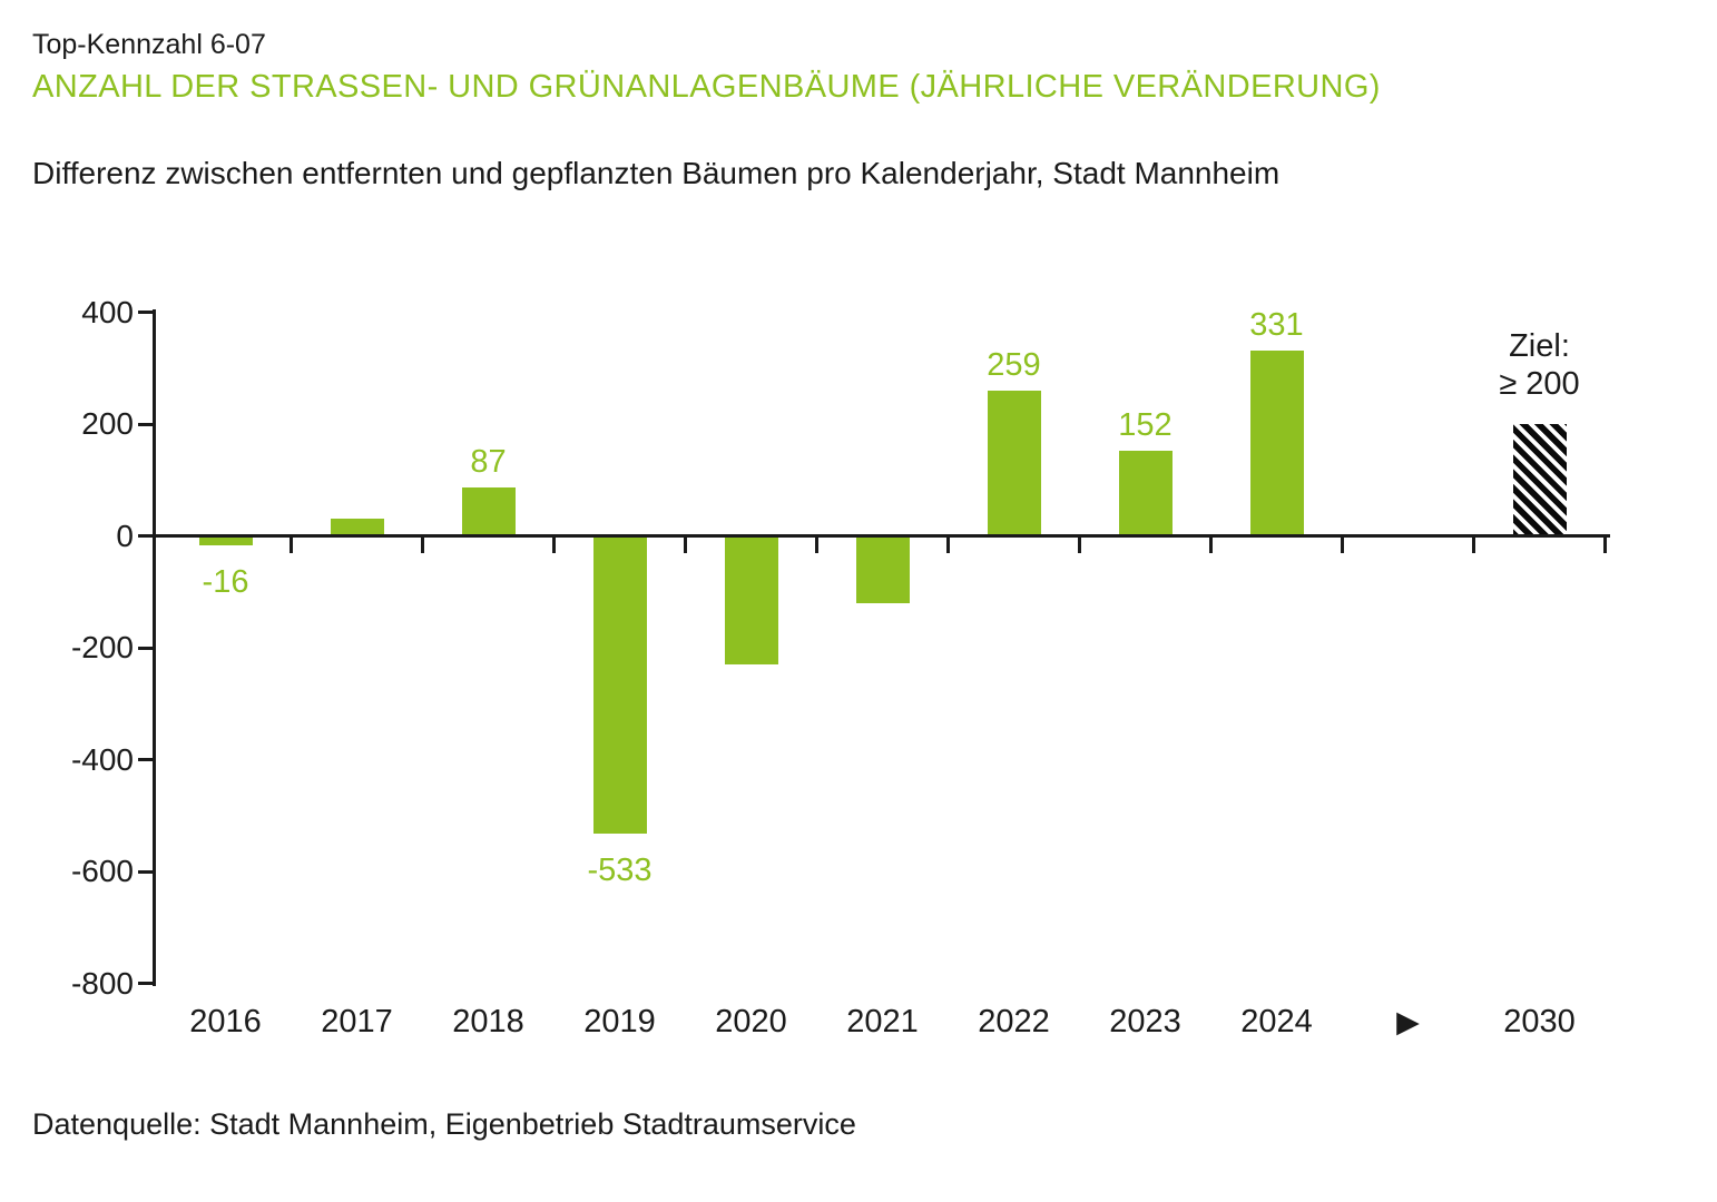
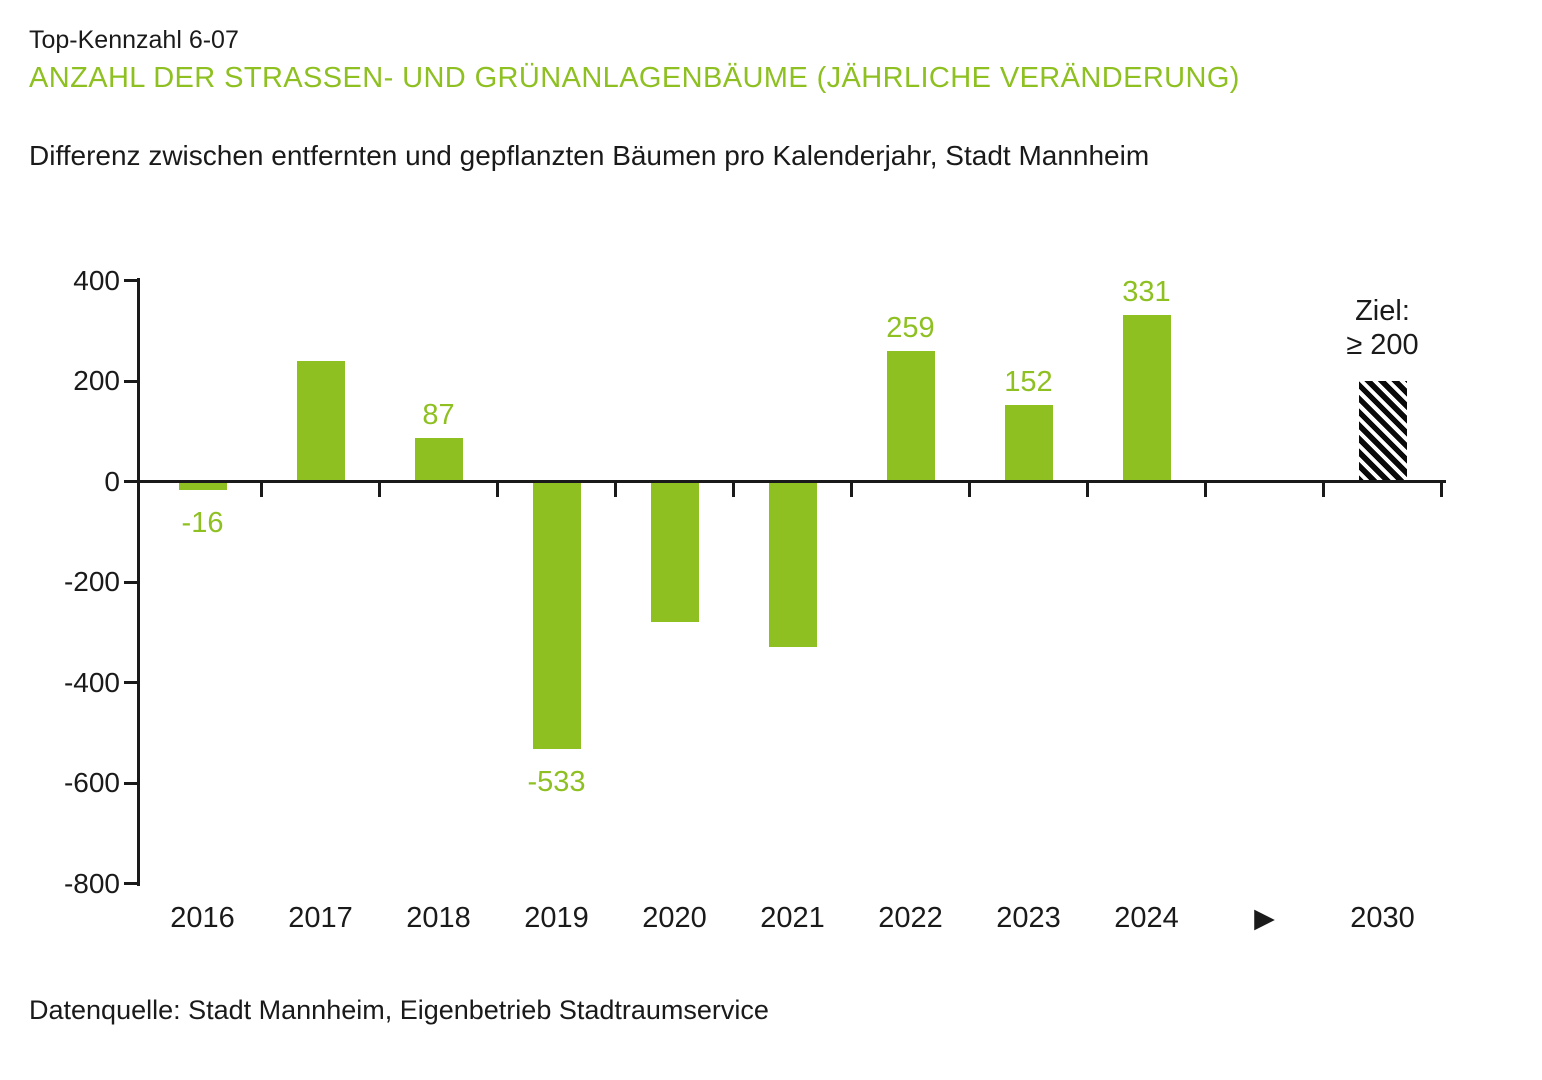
2017: 30 -> 240
2020: -230 -> -280
2021: -120 -> -330
